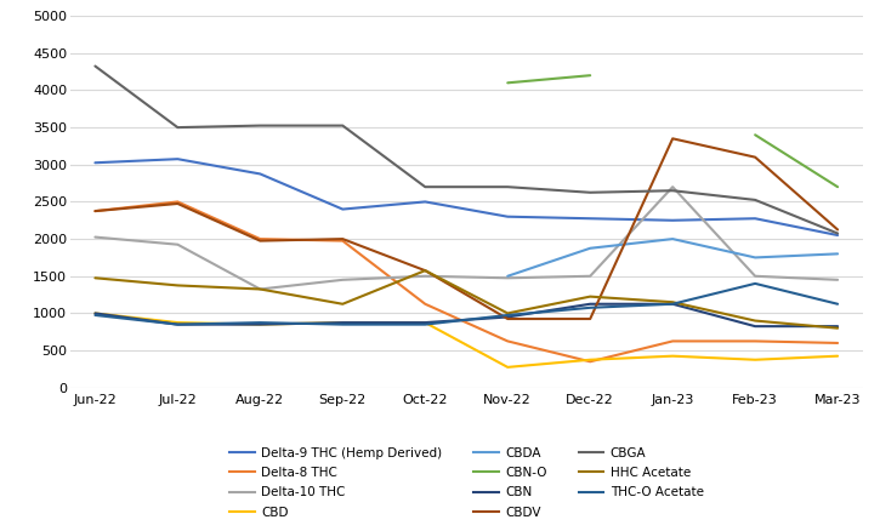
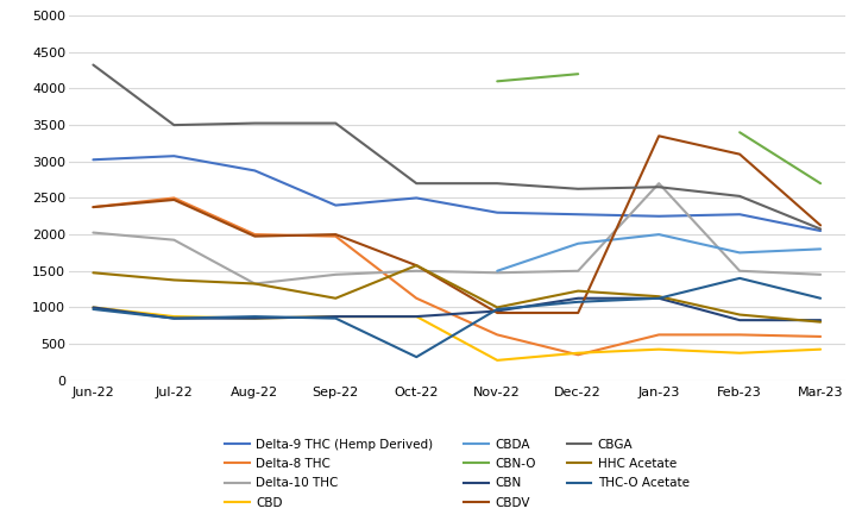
THC-O Acetate/Oct-22: 850 -> 320
